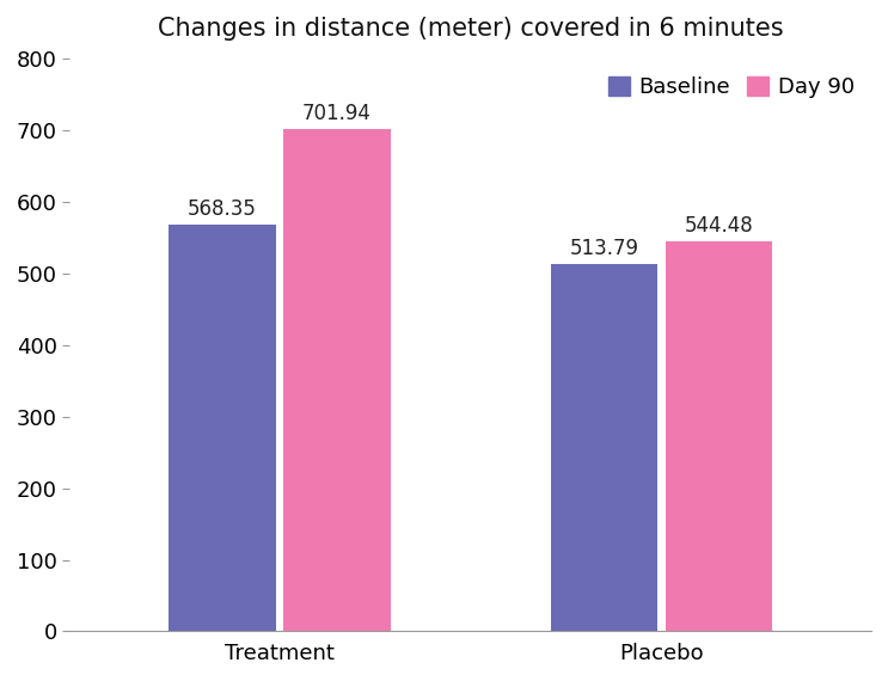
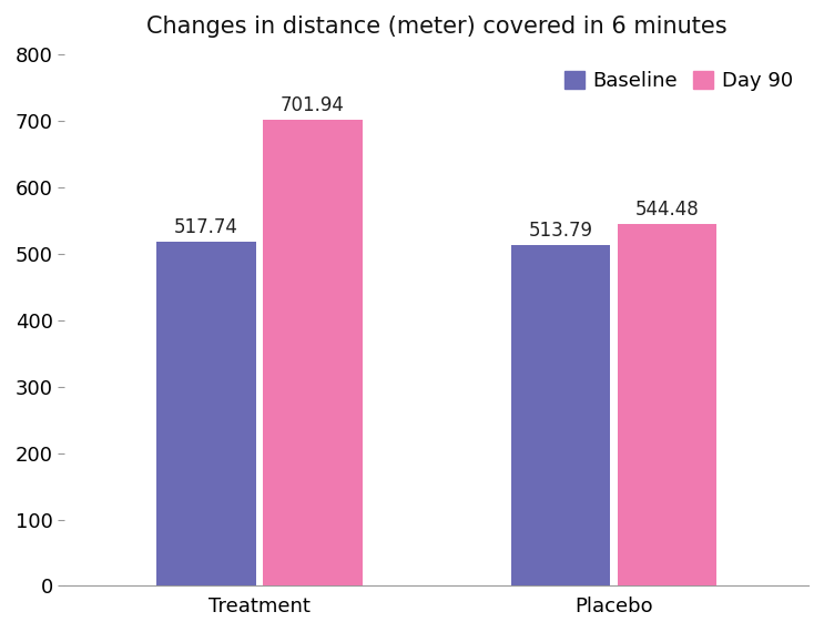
Baseline/Treatment: 568.35 -> 517.74
